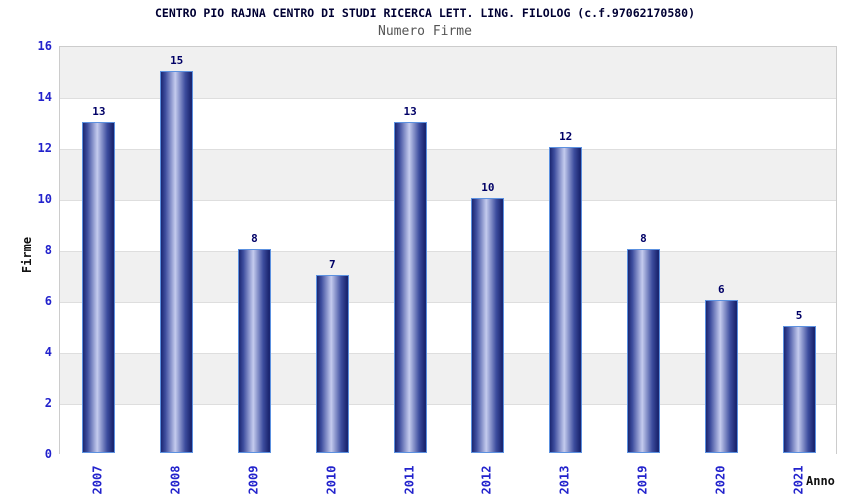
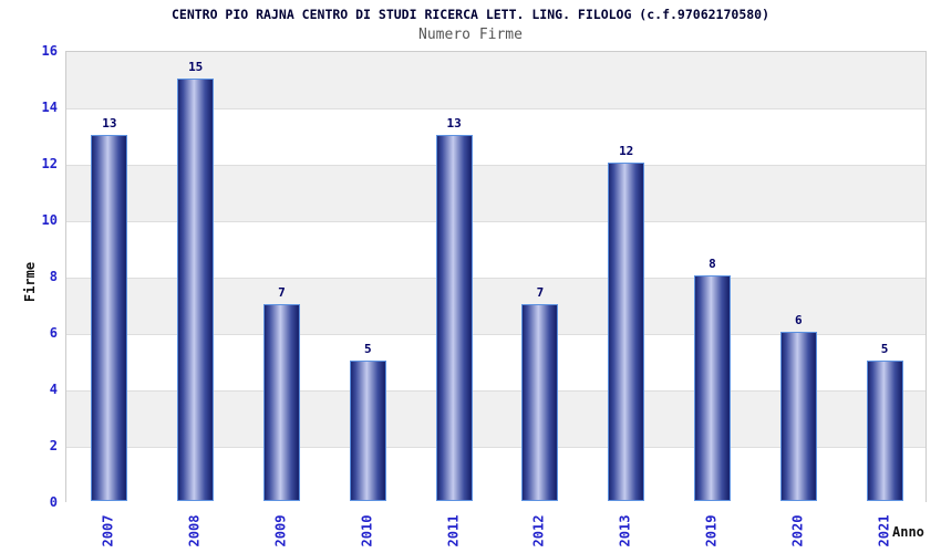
2009: 8 -> 7
2010: 7 -> 5
2012: 10 -> 7
